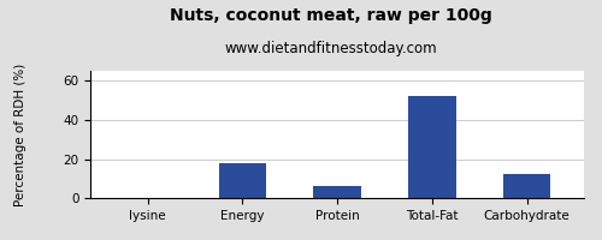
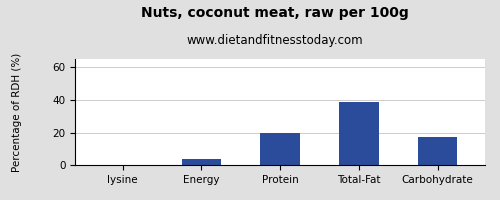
Energy: 18 -> 4
Protein: 6 -> 20
Total-Fat: 52 -> 39
Carbohydrate: 12 -> 17
